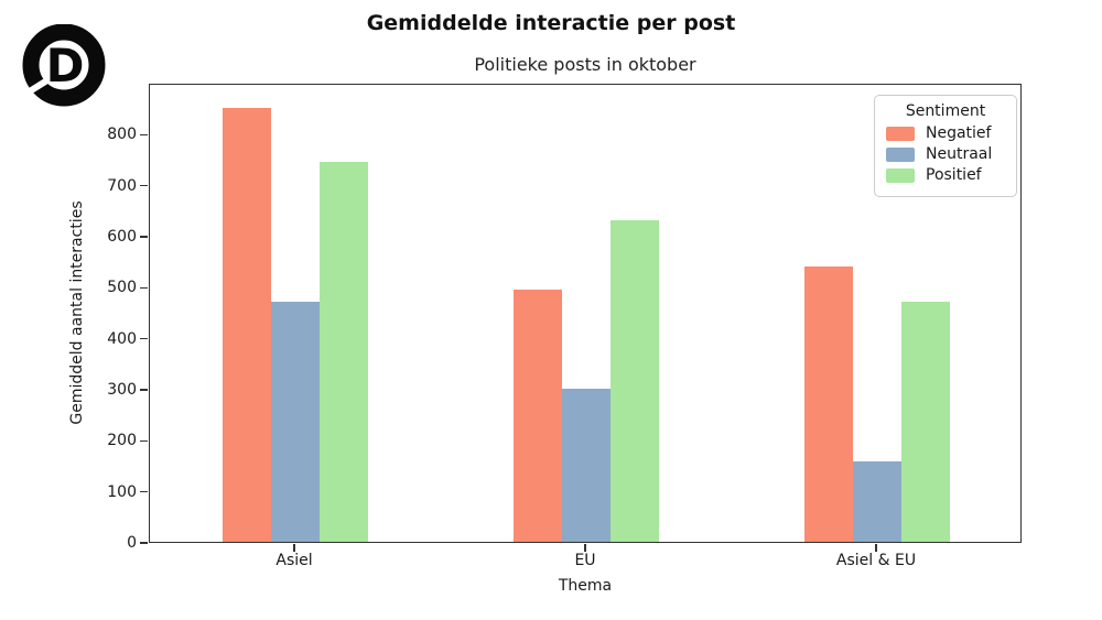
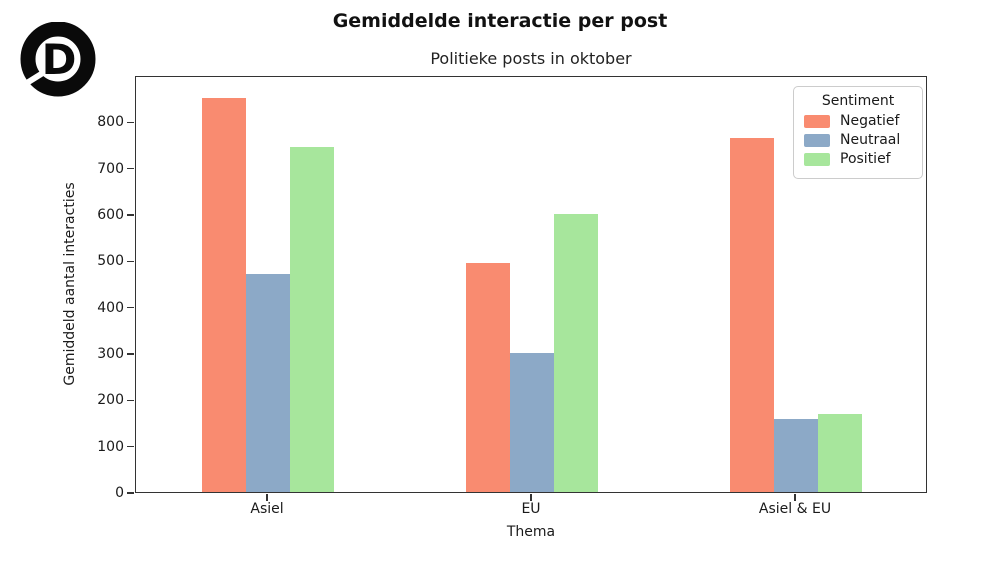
Positief/EU: 630 -> 600
Negatief/Asiel & EU: 540 -> 760
Positief/Asiel & EU: 470 -> 170
